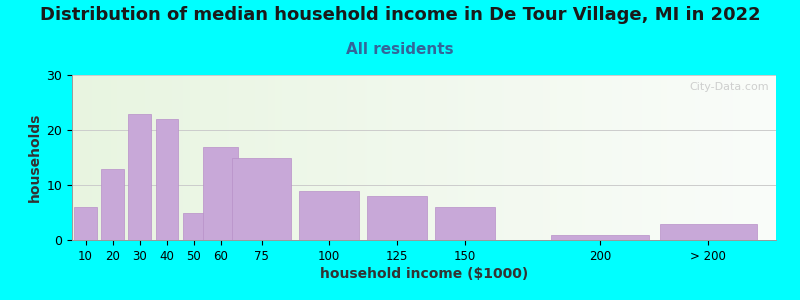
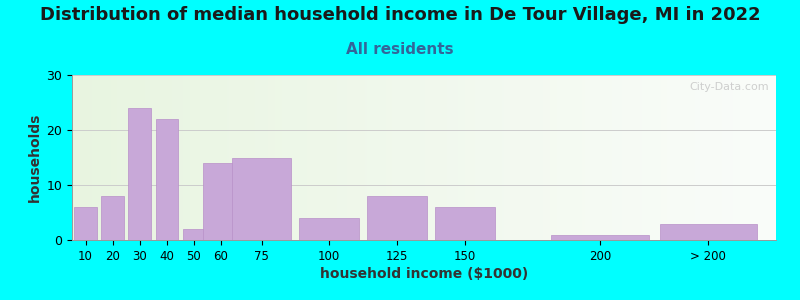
20: 13 -> 8
30: 23 -> 24
50: 5 -> 2
60: 17 -> 14
100: 9 -> 4
